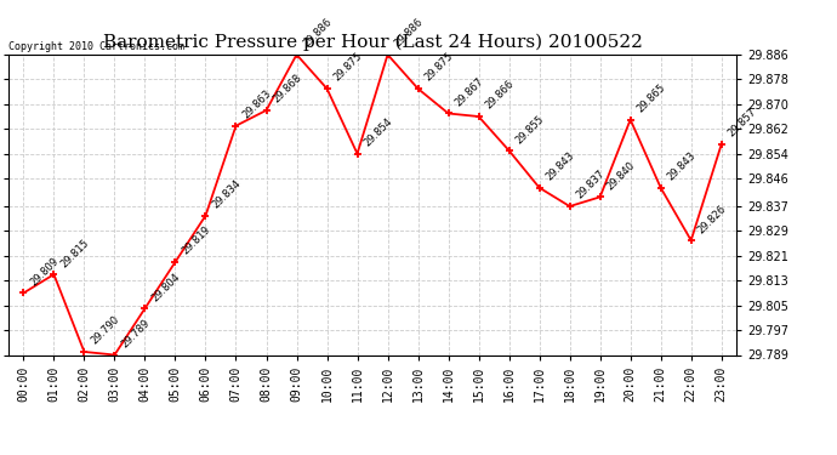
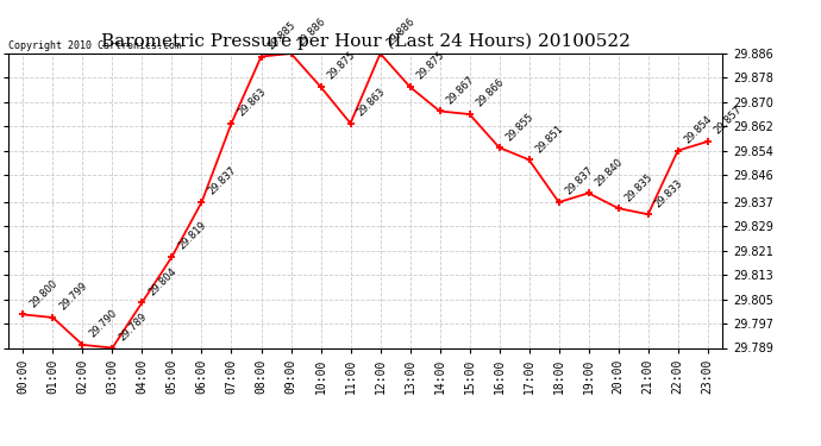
00:00: 29.809 -> 29.800
01:00: 29.815 -> 29.799
06:00: 29.834 -> 29.837
08:00: 29.868 -> 29.885
11:00: 29.854 -> 29.863
17:00: 29.843 -> 29.851
20:00: 29.865 -> 29.835
21:00: 29.843 -> 29.833
22:00: 29.826 -> 29.854
